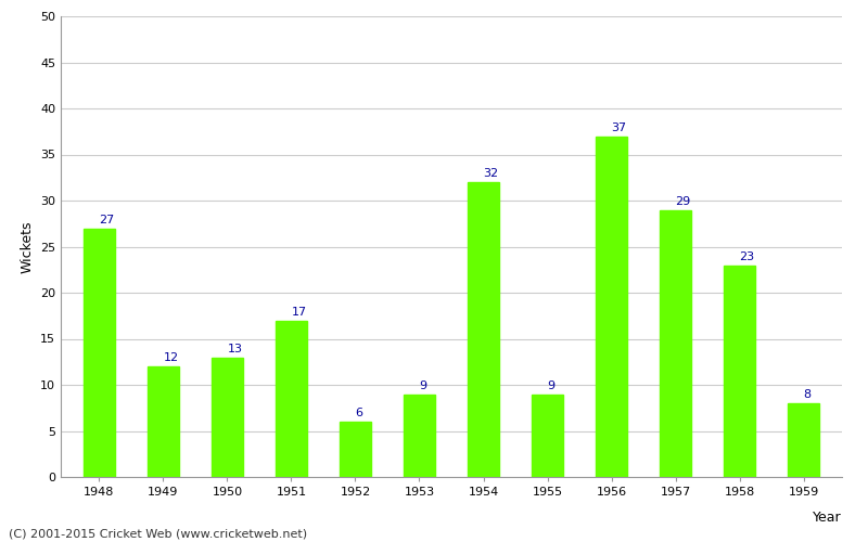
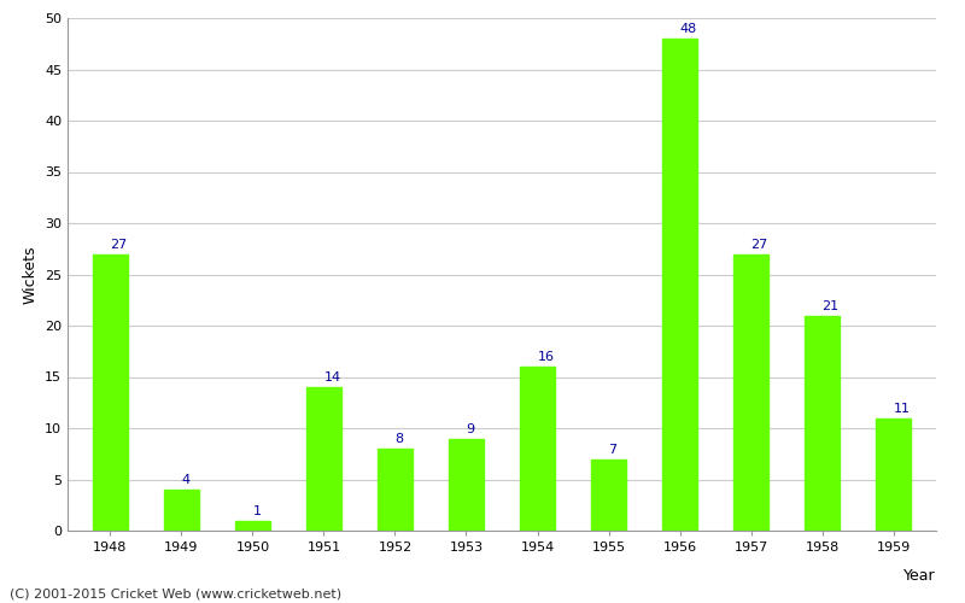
1949: 12 -> 4
1950: 13 -> 1
1951: 17 -> 14
1952: 6 -> 8
1954: 32 -> 16
1955: 9 -> 7
1956: 37 -> 48
1957: 29 -> 27
1958: 23 -> 21
1959: 8 -> 11
